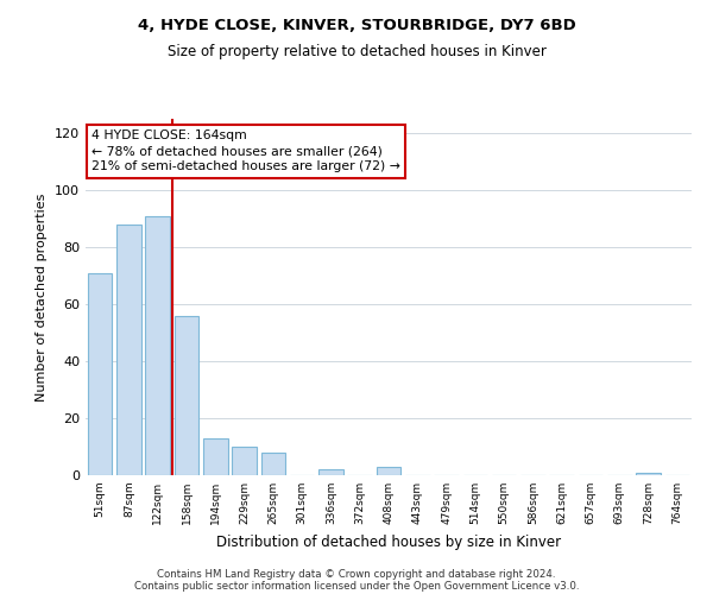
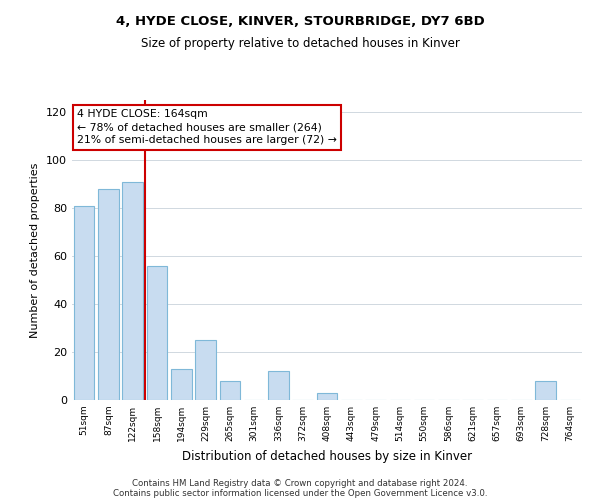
51sqm: 71 -> 81
229sqm: 10 -> 25
336sqm: 2 -> 12
728sqm: 1 -> 8
